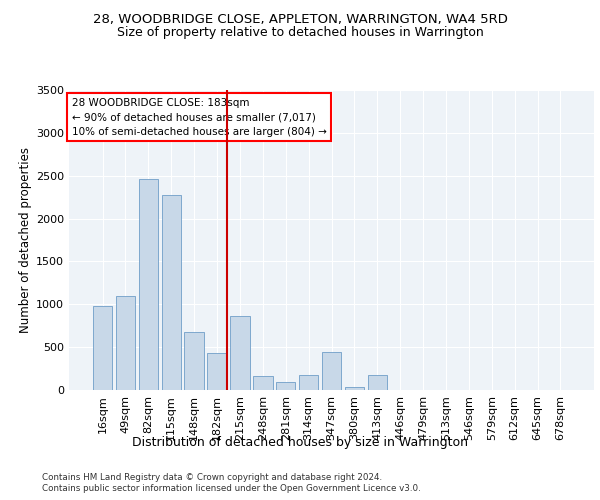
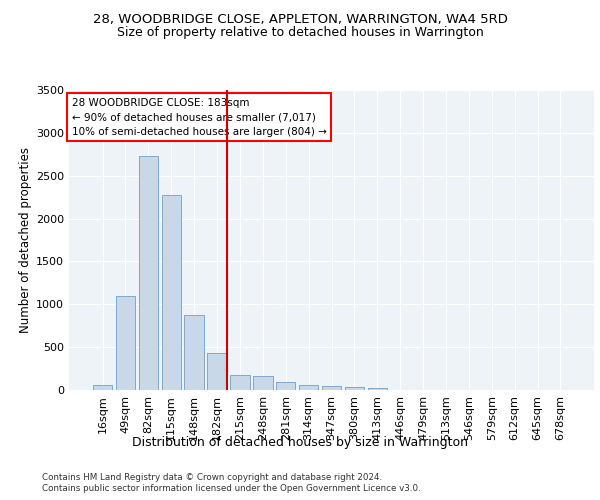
16sqm: 980 -> 60
82sqm: 2460 -> 2730
148sqm: 680 -> 880
215sqm: 860 -> 170
314sqm: 180 -> 60
347sqm: 440 -> 50
413sqm: 180 -> 20
